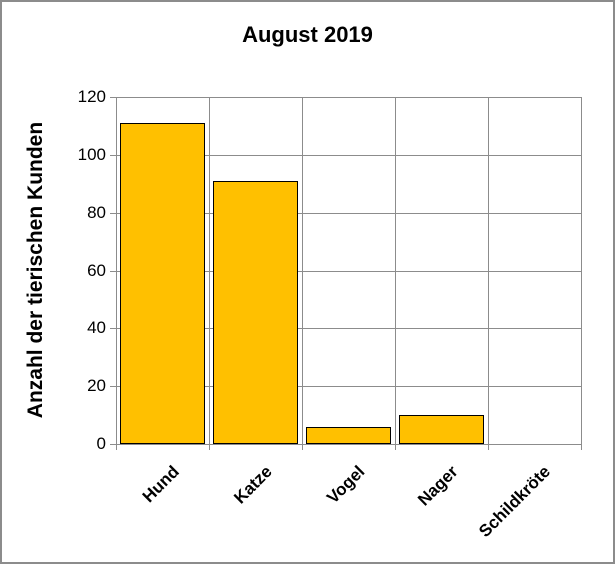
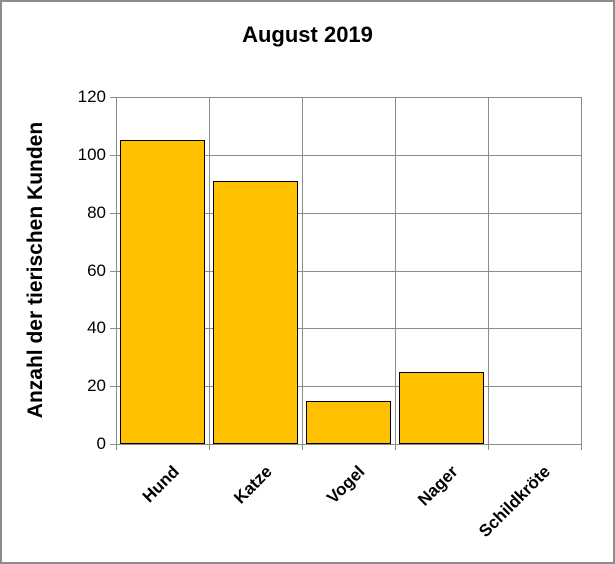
Hund: 111 -> 105
Vogel: 6 -> 15
Nager: 10 -> 25
